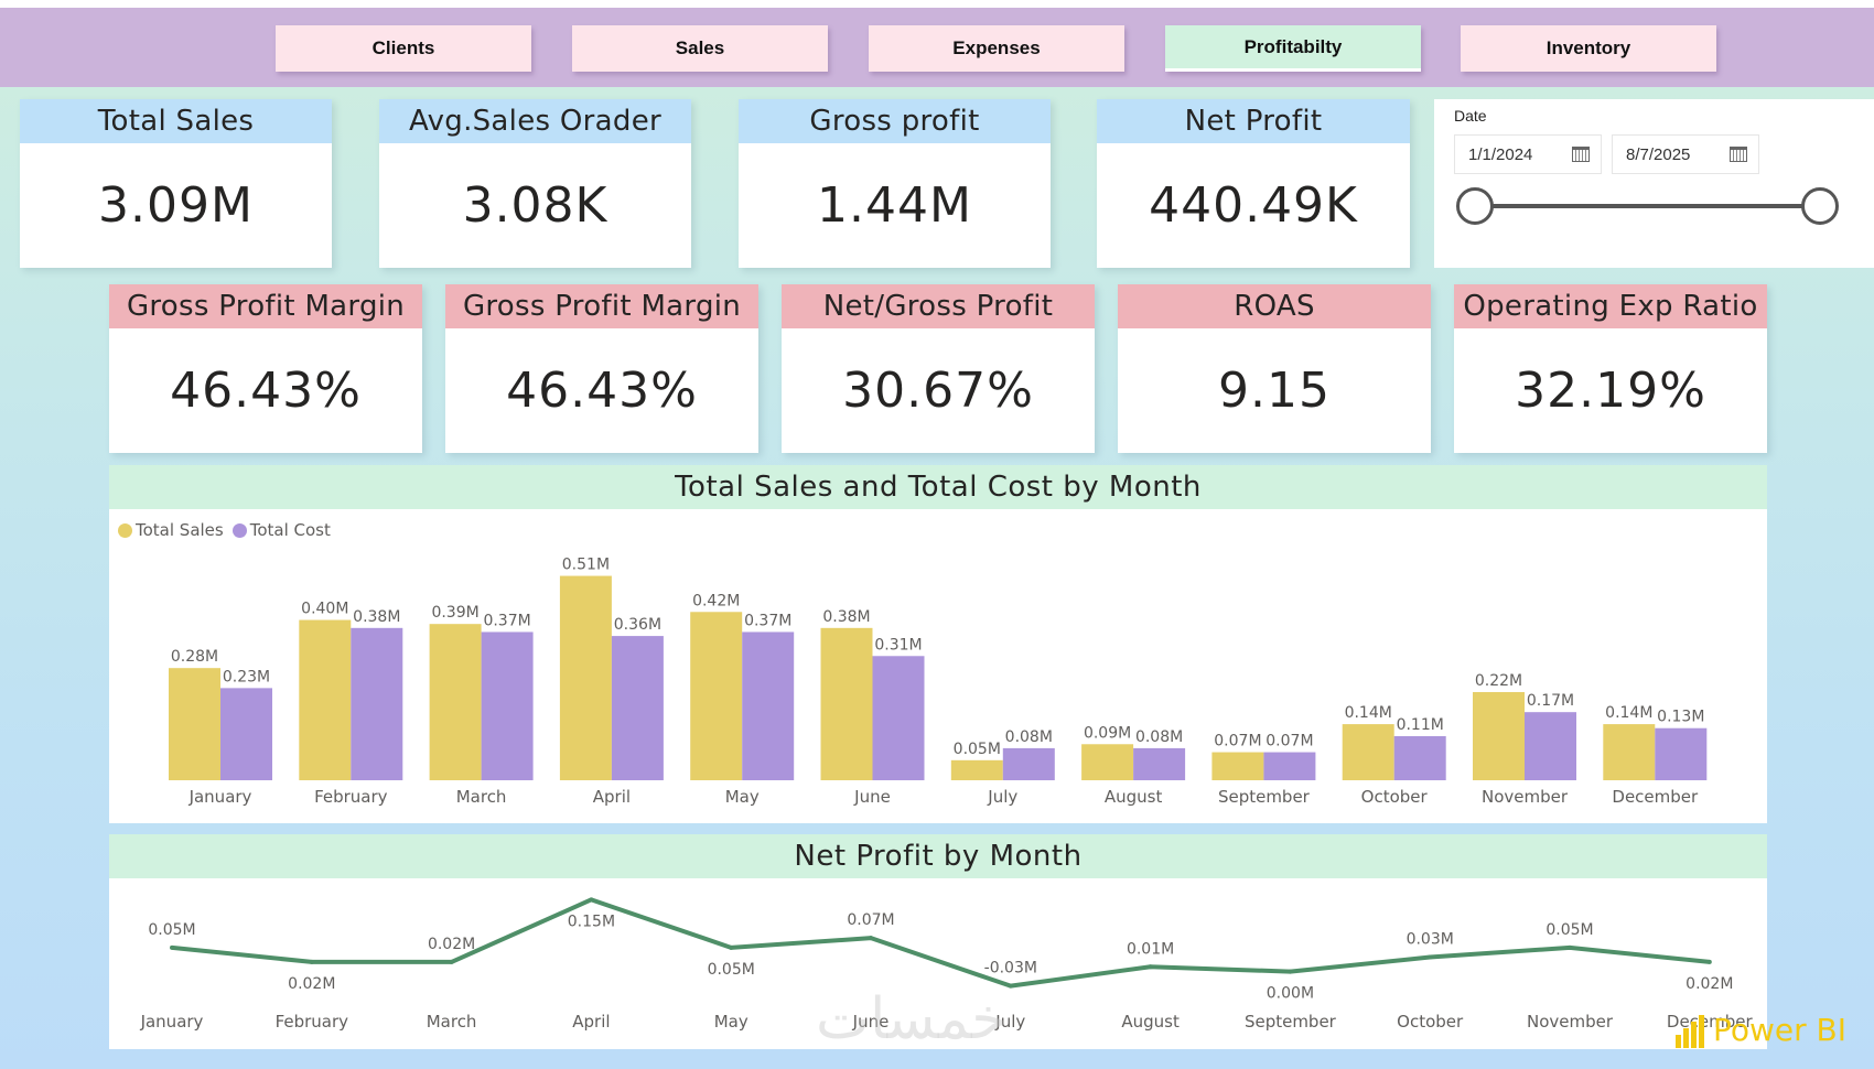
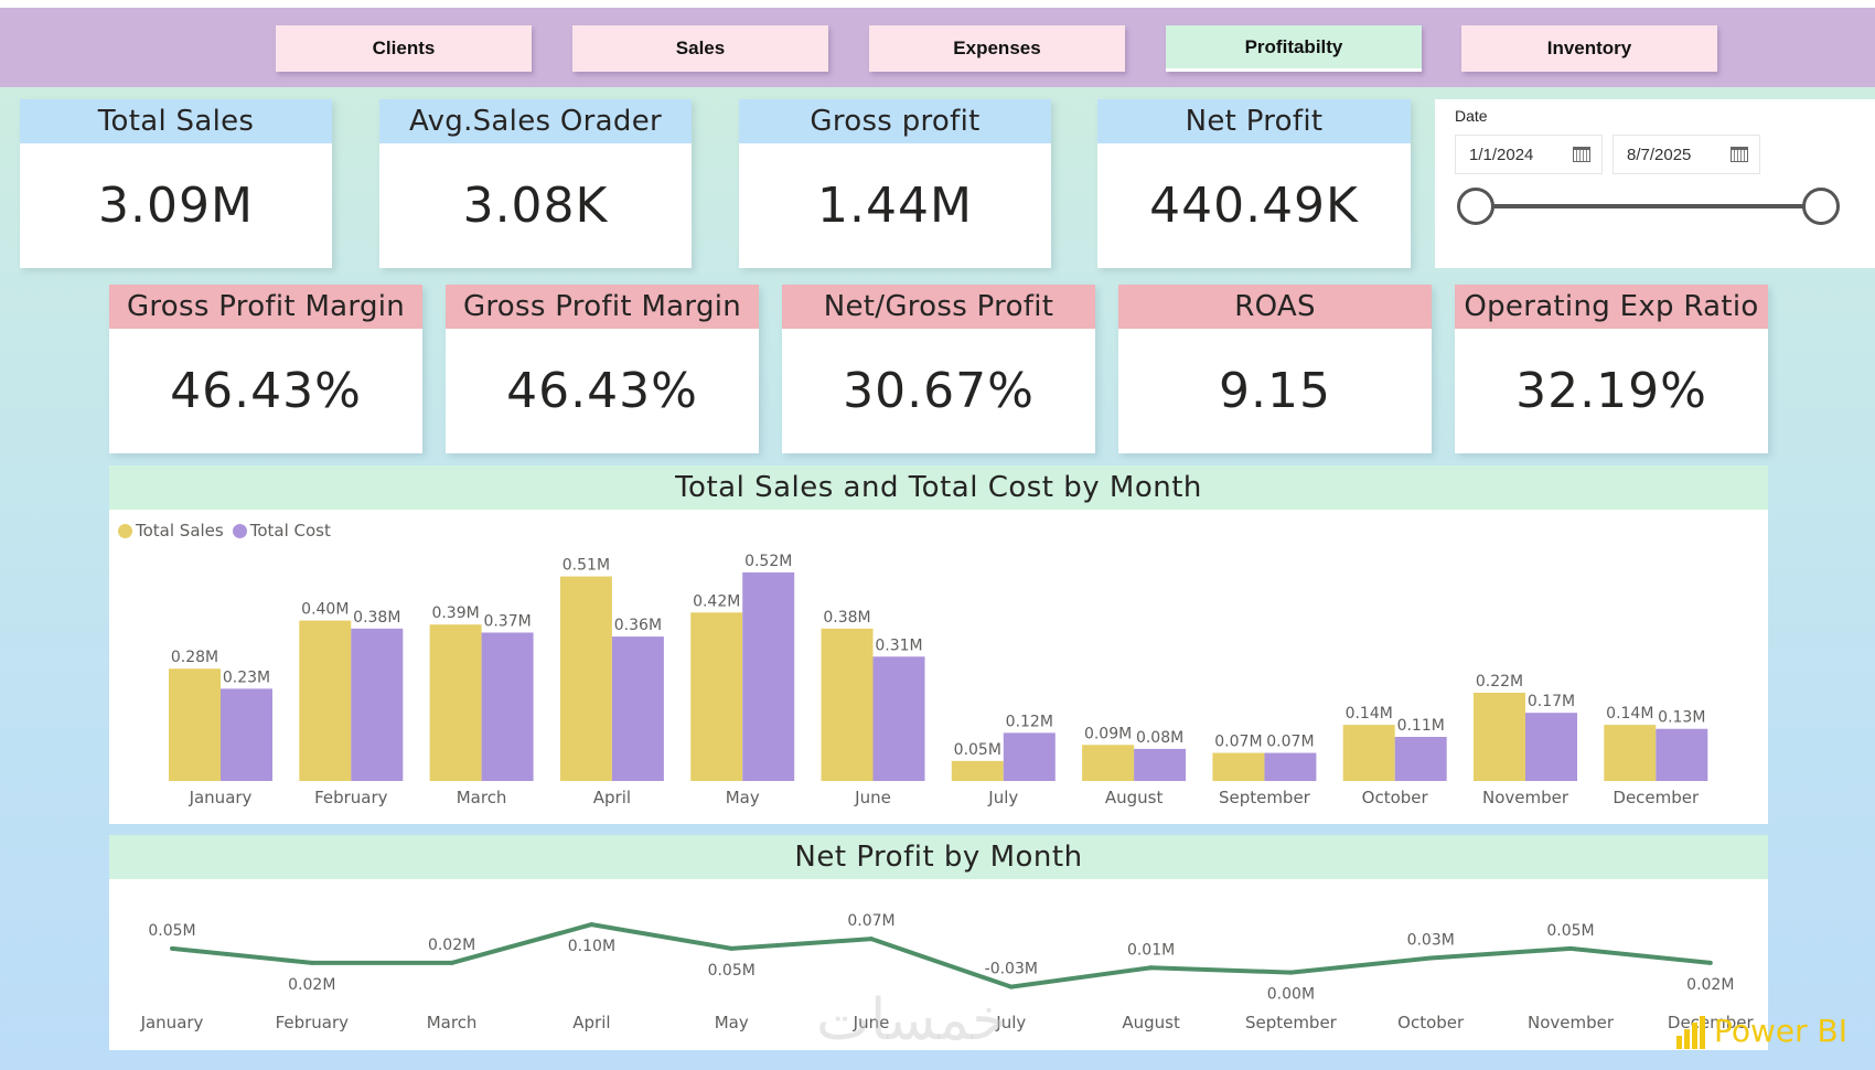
Total Sales and Total Cost by Month/Total Cost/May: 0.37M -> 0.52M
Total Sales and Total Cost by Month/Total Cost/July: 0.08M -> 0.12M
Net Profit by Month/April: 0.15M -> 0.10M
